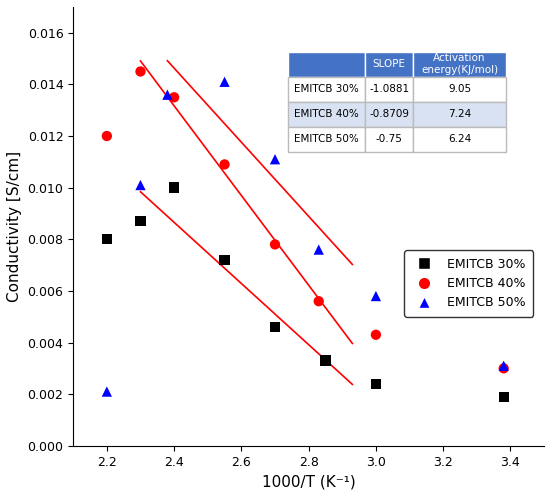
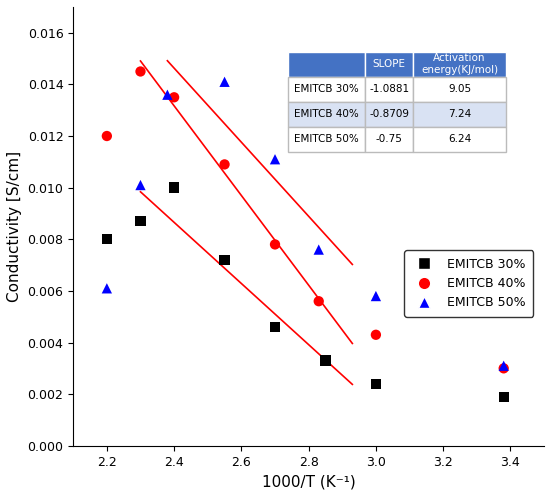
EMITCB 50%/2.2: 0.0021 -> 0.0061
